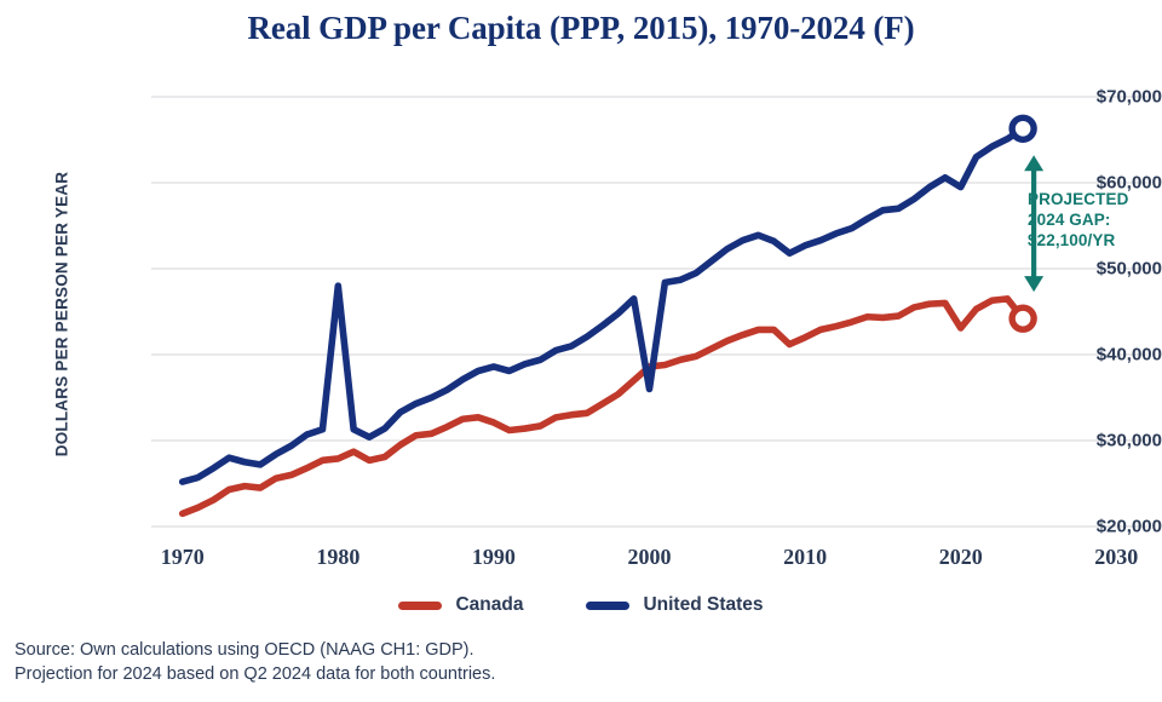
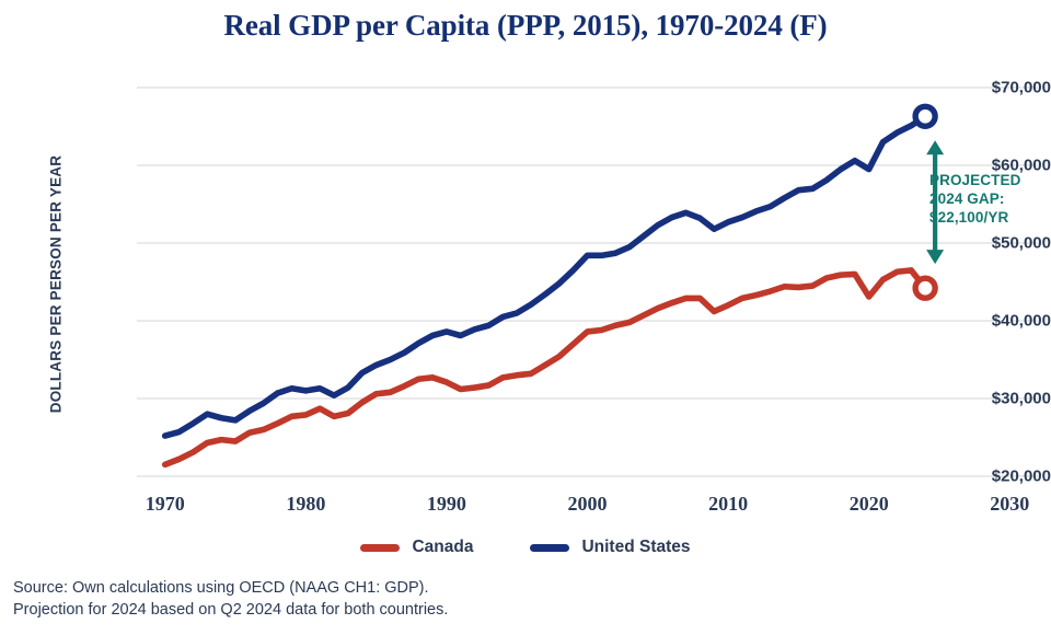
United States/1980: $48000 -> $31000
United States/2000: $36000 -> $48000
